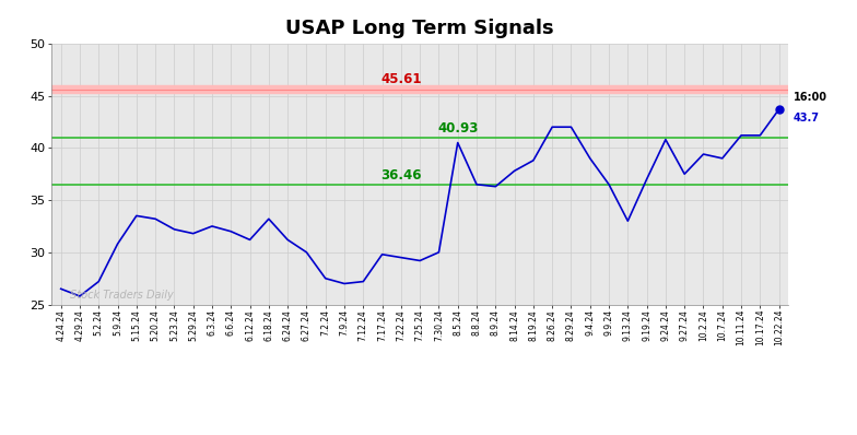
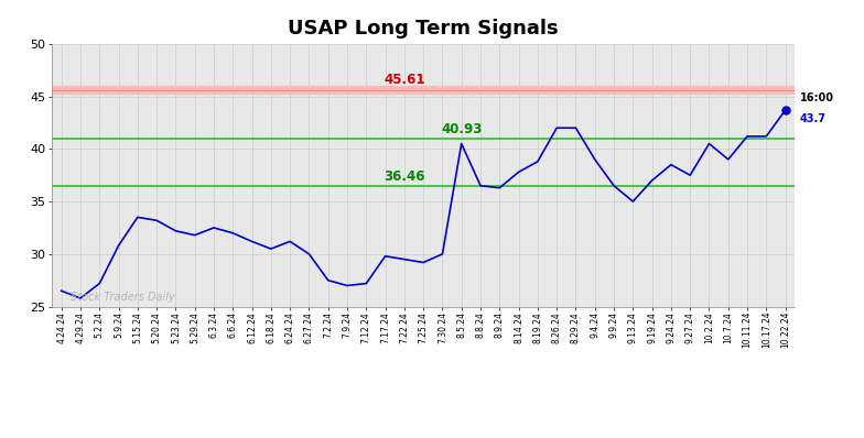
6.18.24: 33.2 -> 30.5
9.13.24: 33.0 -> 35.0
9.24.24: 40.8 -> 38.5
10.2.24: 39.4 -> 40.5
